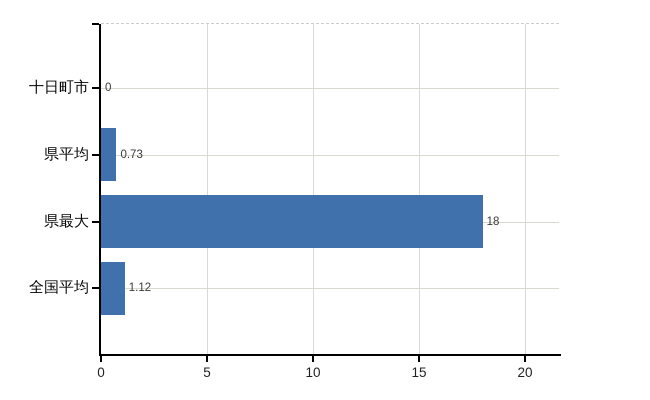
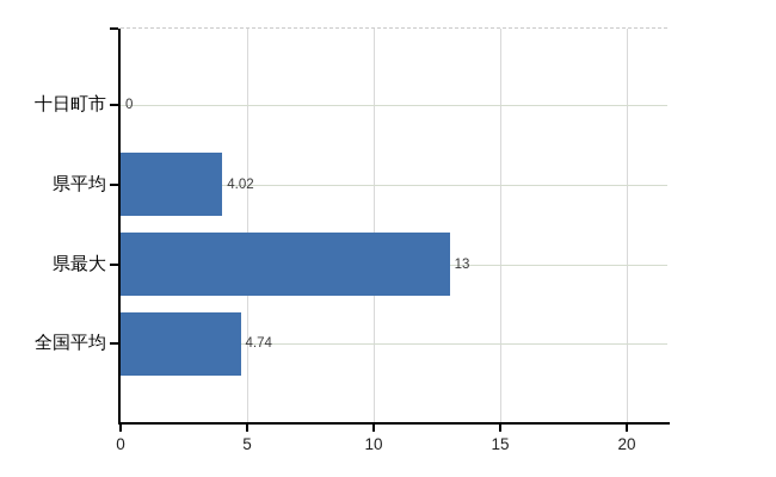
県平均: 0.73 -> 4.02
県最大: 18 -> 13
全国平均: 1.12 -> 4.74
